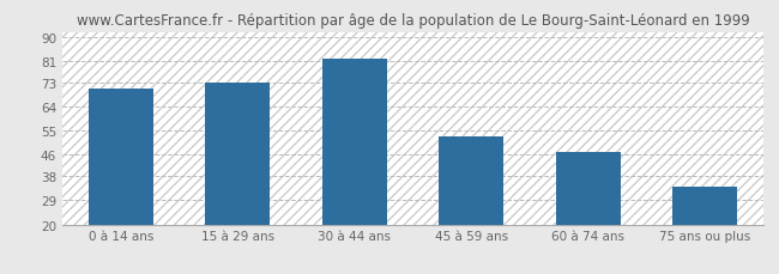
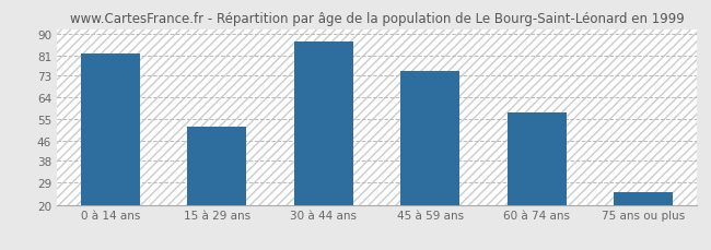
0 à 14 ans: 71 -> 82
15 à 29 ans: 73 -> 52
30 à 44 ans: 82 -> 87
45 à 59 ans: 53 -> 75
60 à 74 ans: 47 -> 58
75 ans ou plus: 34 -> 25
